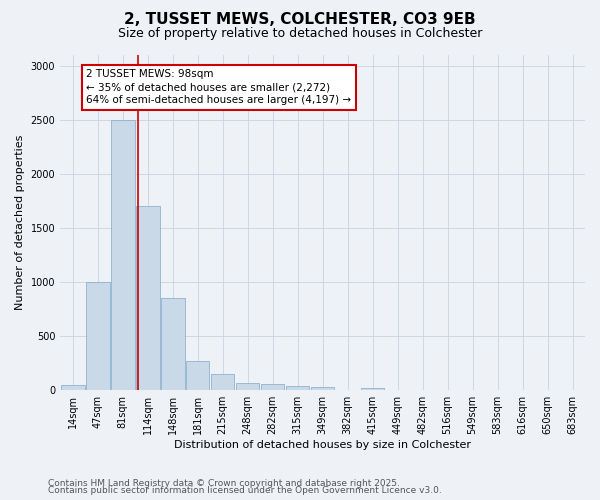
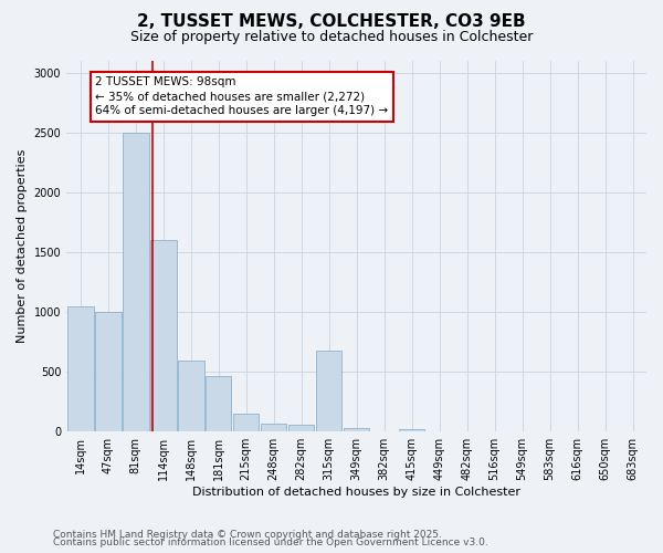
14sqm: 50 -> 1050
114sqm: 1700 -> 1600
148sqm: 850 -> 590
181sqm: 270 -> 460
315sqm: 40 -> 680
